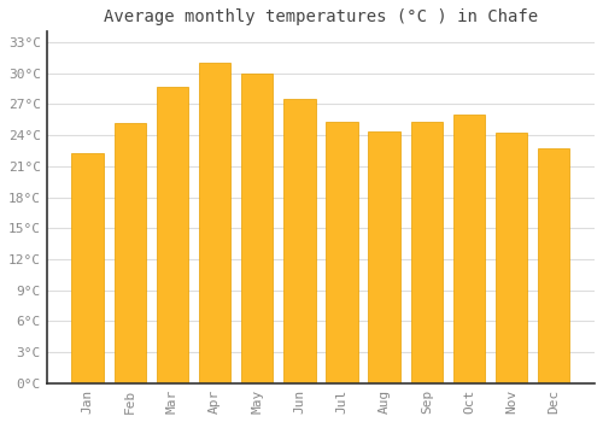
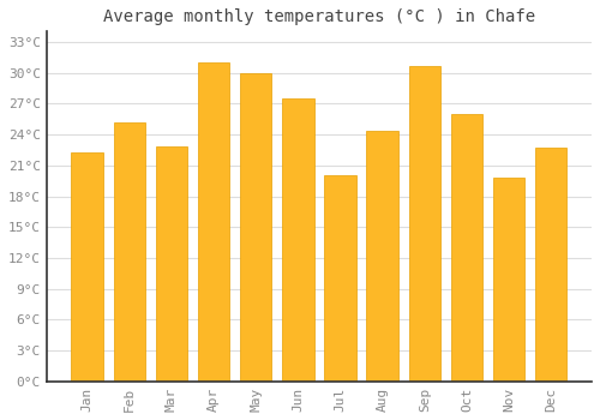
Mar: 28.7°C -> 22.8°C
Jul: 25.3°C -> 20.0°C
Sep: 25.3°C -> 30.6°C
Nov: 24.2°C -> 19.8°C
